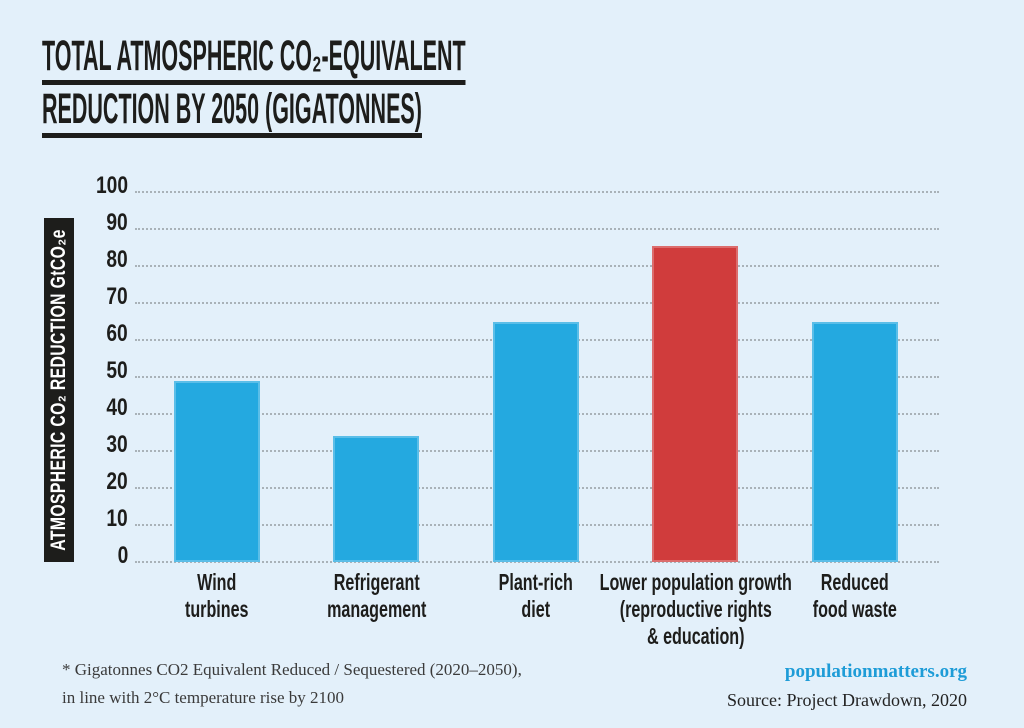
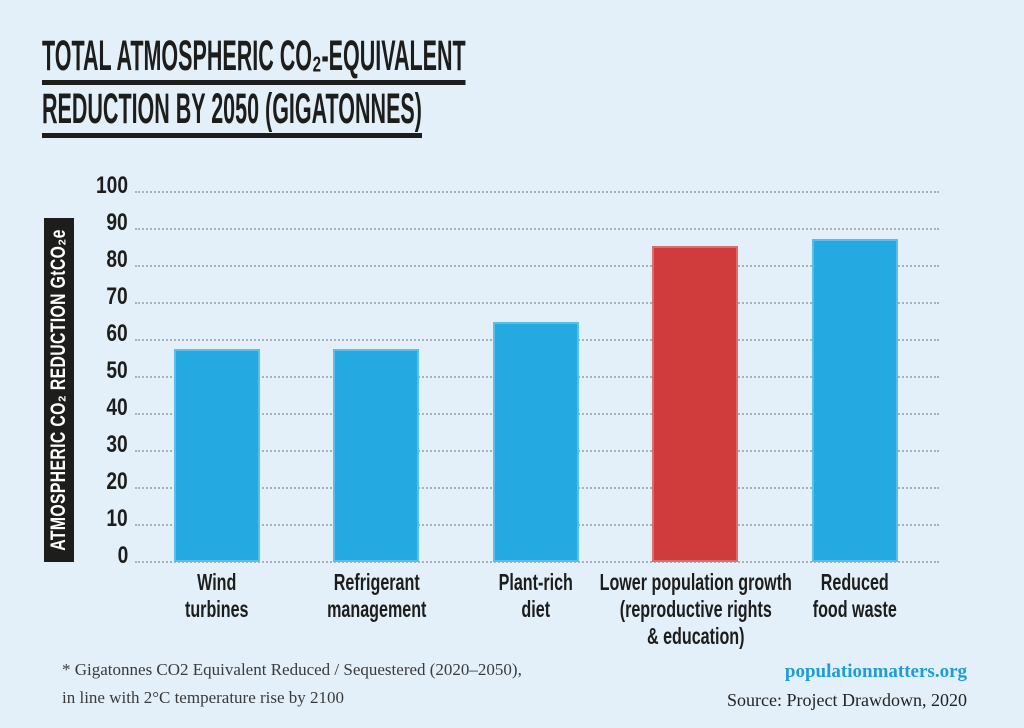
Wind turbines: 49 -> 58
Refrigerant management: 34 -> 58
Reduced food waste: 65 -> 87
